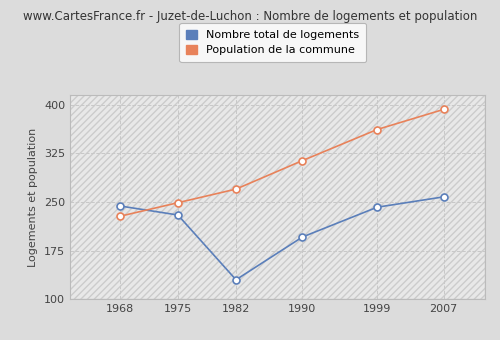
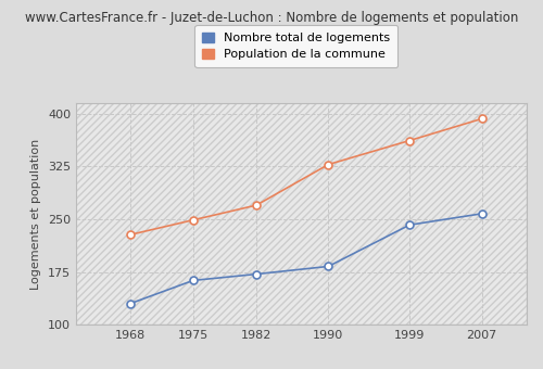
Nombre total de logements/1968: 244 -> 130
Nombre total de logements/1975: 230 -> 163
Nombre total de logements/1982: 130 -> 172
Nombre total de logements/1990: 196 -> 183
Population de la commune/1990: 314 -> 328
